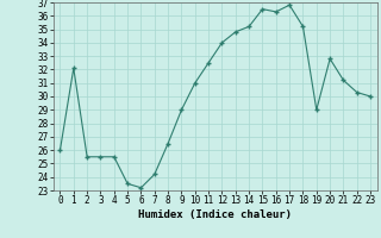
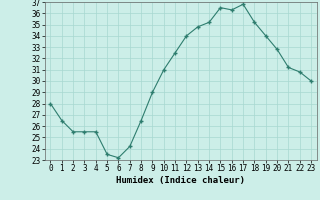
0: 26.0 -> 28.0
1: 32.1 -> 26.5
19: 29.0 -> 34.0
22: 30.3 -> 30.8
